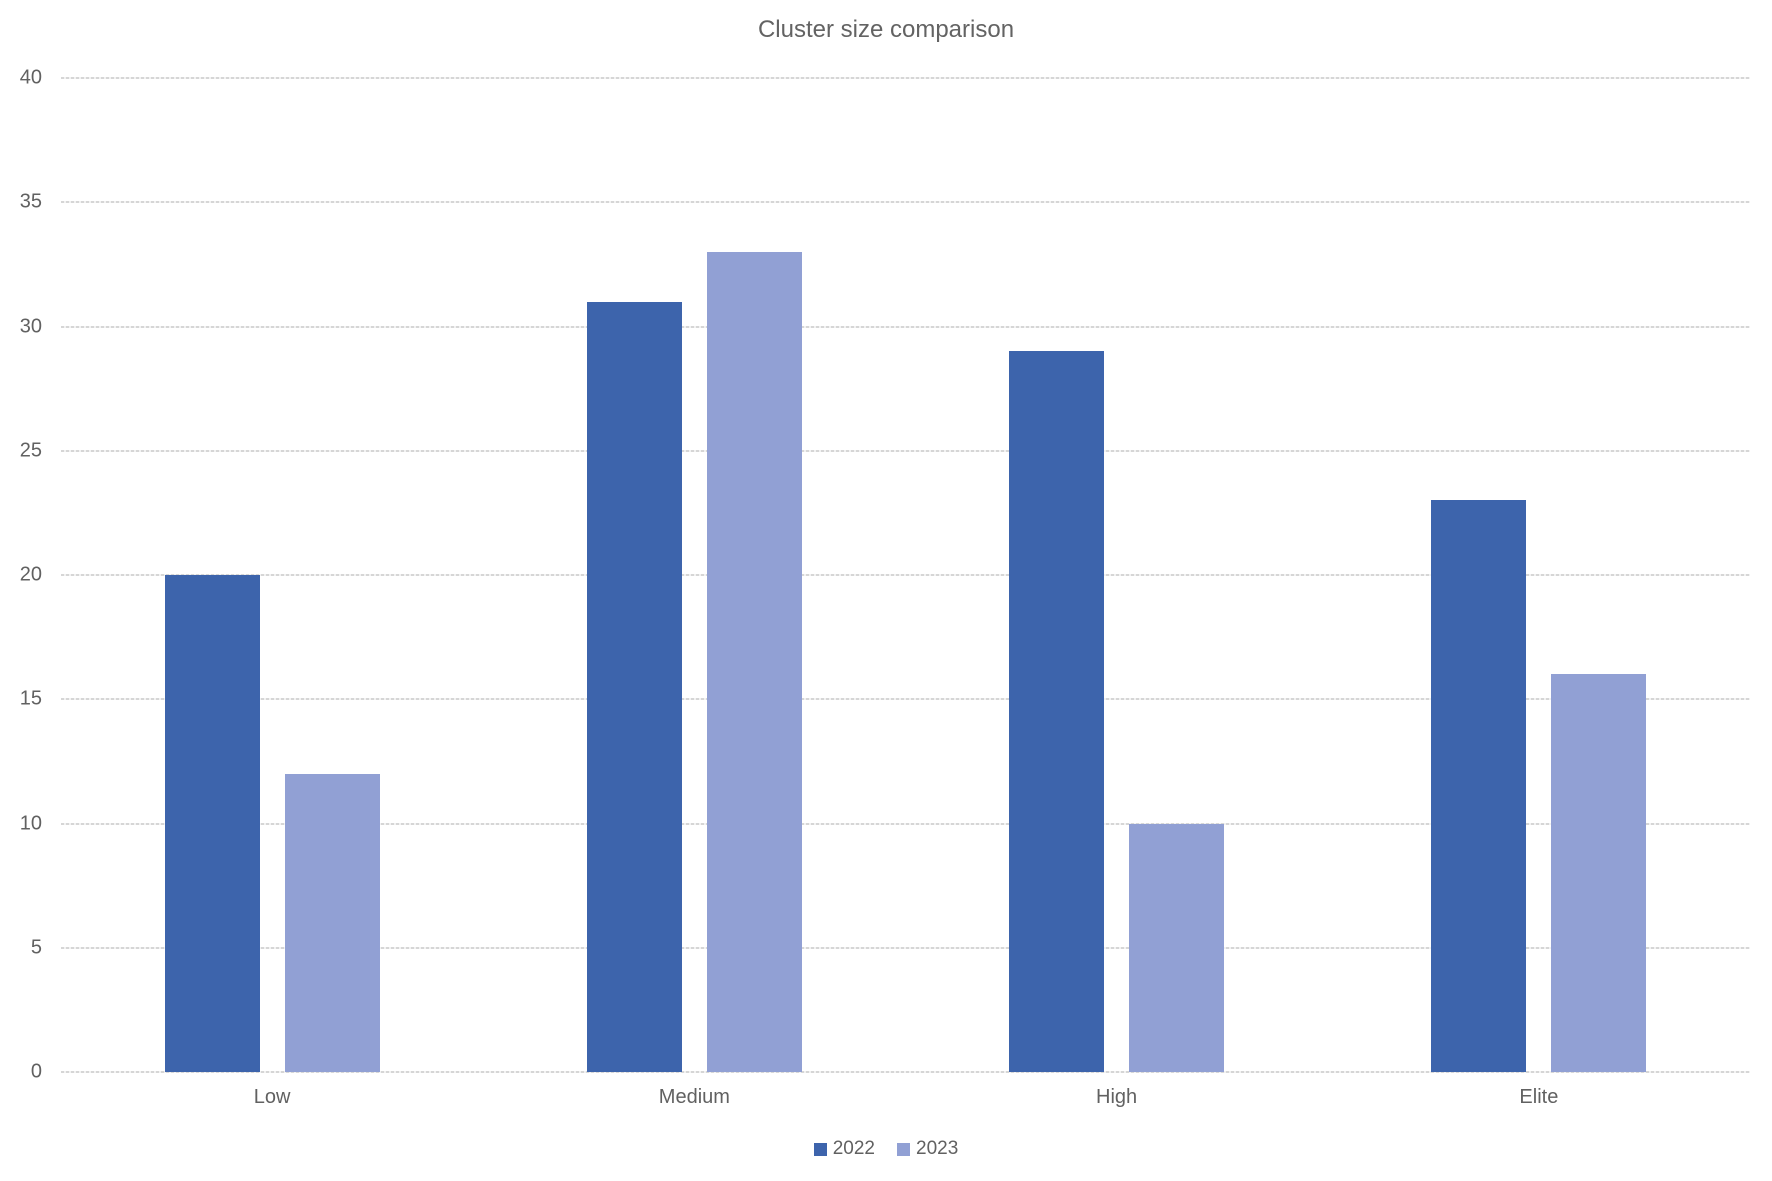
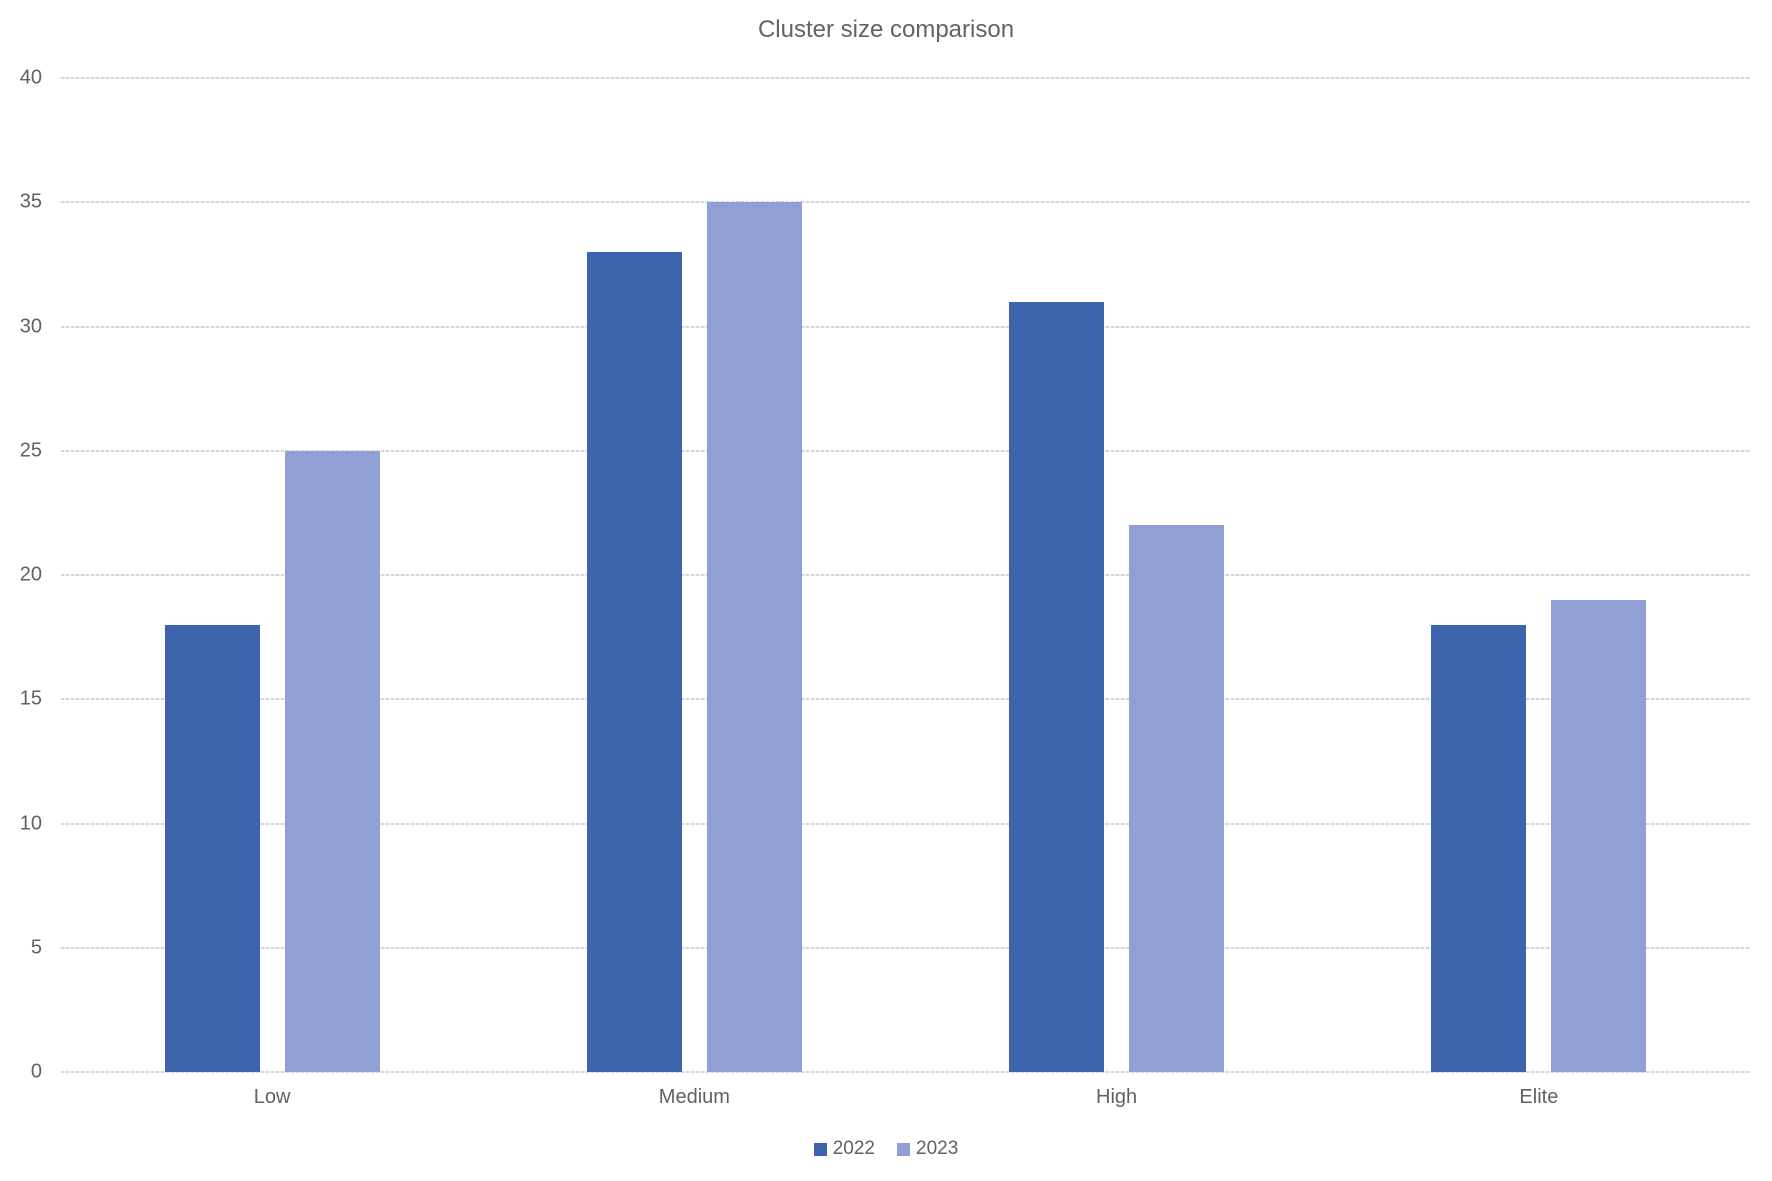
2022/Low: 20 -> 18
2023/Low: 12 -> 25
2022/Medium: 31 -> 33
2023/Medium: 33 -> 35
2022/High: 29 -> 31
2023/High: 10 -> 22
2022/Elite: 23 -> 18
2023/Elite: 16 -> 19
